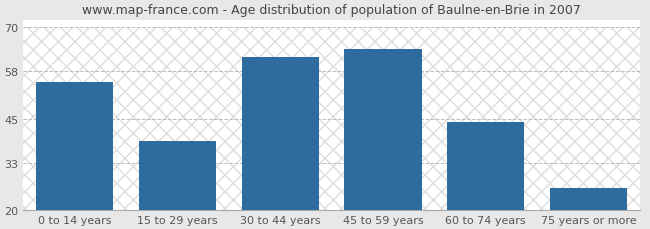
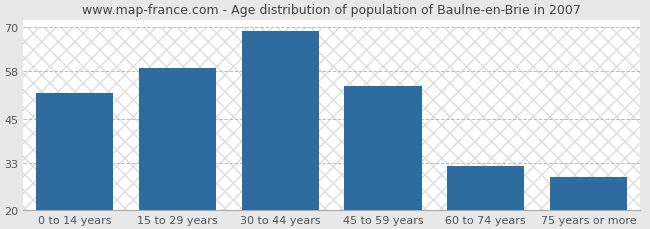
0 to 14 years: 55 -> 52
15 to 29 years: 39 -> 59
30 to 44 years: 62 -> 69
45 to 59 years: 64 -> 54
60 to 74 years: 44 -> 32
75 years or more: 26 -> 29
